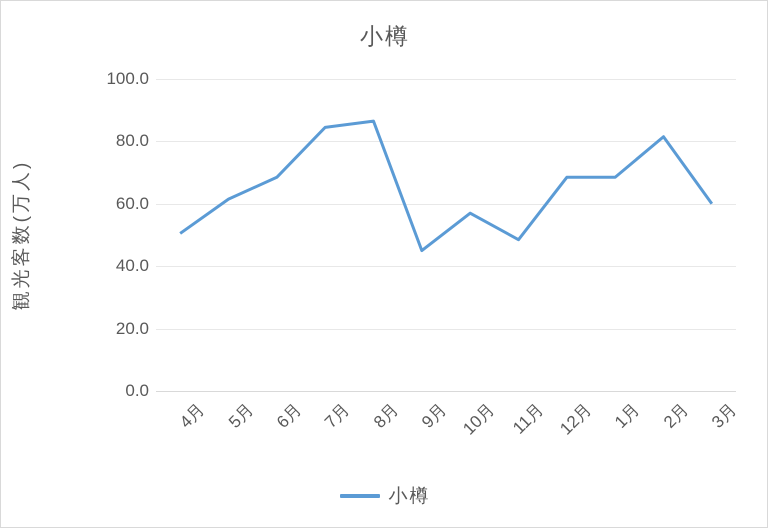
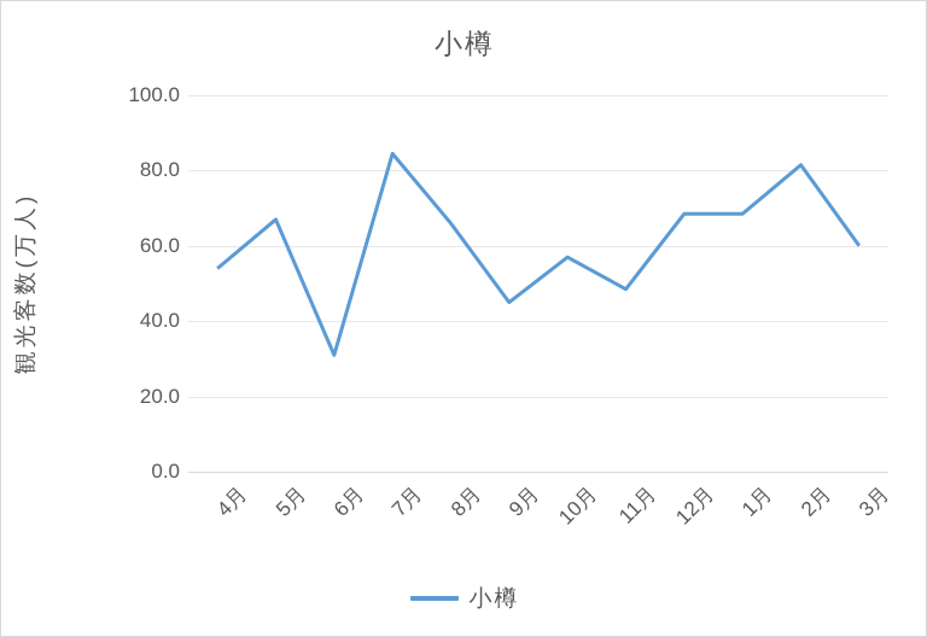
4月: 50 -> 54
5月: 62 -> 67
6月: 68 -> 31
8月: 86 -> 66
